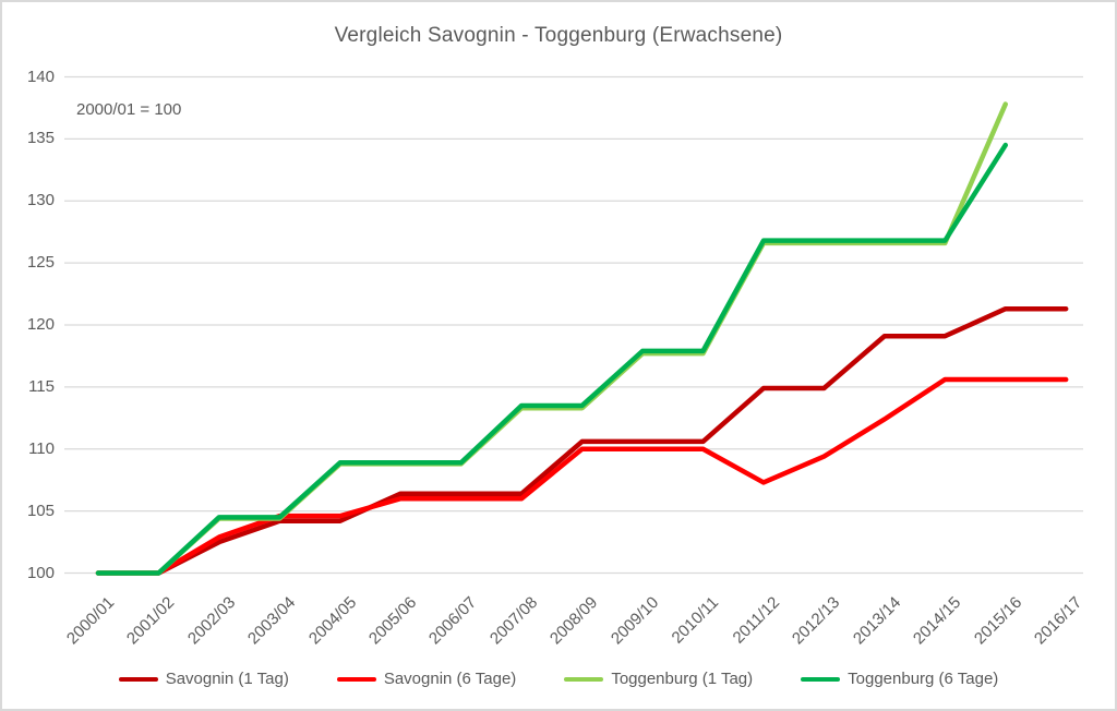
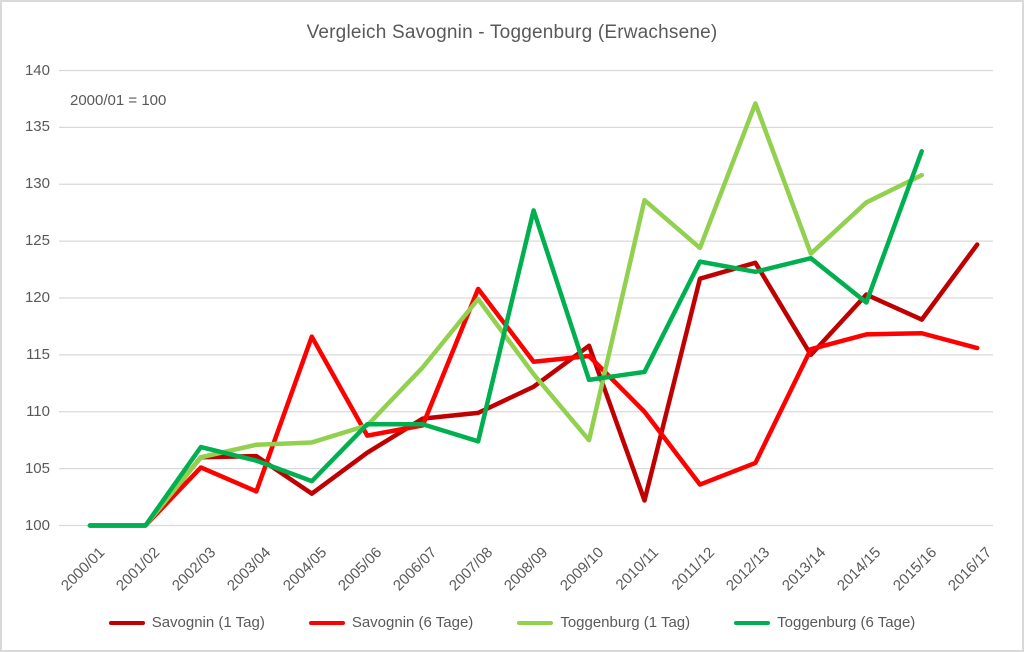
Savognin (1 Tag)/2002/03: 102.5 -> 106.0
Savognin (6 Tage)/2002/03: 102.9 -> 105.1
Toggenburg (1 Tag)/2002/03: 104.4 -> 106.0
Toggenburg (6 Tage)/2002/03: 104.5 -> 106.9
Savognin (1 Tag)/2003/04: 104.2 -> 106.1
Savognin (6 Tage)/2003/04: 104.6 -> 103.0
Toggenburg (1 Tag)/2003/04: 104.4 -> 107.1
Toggenburg (6 Tage)/2003/04: 104.5 -> 105.7
Savognin (1 Tag)/2004/05: 104.2 -> 102.8
Savognin (6 Tage)/2004/05: 104.6 -> 116.6
Toggenburg (1 Tag)/2004/05: 108.8 -> 107.3
Toggenburg (6 Tage)/2004/05: 108.9 -> 103.9
Savognin (6 Tage)/2005/06: 106.0 -> 107.9
Savognin (1 Tag)/2006/07: 106.4 -> 109.4
Savognin (6 Tage)/2006/07: 106.0 -> 108.8
Toggenburg (1 Tag)/2006/07: 108.8 -> 113.9
Savognin (1 Tag)/2007/08: 106.4 -> 109.9
Savognin (6 Tage)/2007/08: 106.0 -> 120.8
Toggenburg (1 Tag)/2007/08: 113.3 -> 119.9
Toggenburg (6 Tage)/2007/08: 113.5 -> 107.4
Savognin (1 Tag)/2008/09: 110.6 -> 112.2
Savognin (6 Tage)/2008/09: 110.0 -> 114.4
Toggenburg (6 Tage)/2008/09: 113.5 -> 127.7
Savognin (1 Tag)/2009/10: 110.6 -> 115.8
Savognin (6 Tage)/2009/10: 110.0 -> 114.9
Toggenburg (1 Tag)/2009/10: 117.7 -> 107.5
Toggenburg (6 Tage)/2009/10: 117.9 -> 112.8
Savognin (1 Tag)/2010/11: 110.6 -> 102.2
Toggenburg (1 Tag)/2010/11: 117.7 -> 128.6
Toggenburg (6 Tage)/2010/11: 117.9 -> 113.5
Savognin (1 Tag)/2011/12: 114.9 -> 121.7
Savognin (6 Tage)/2011/12: 107.3 -> 103.6
Toggenburg (1 Tag)/2011/12: 126.6 -> 124.4
Toggenburg (6 Tage)/2011/12: 126.8 -> 123.2
Savognin (1 Tag)/2012/13: 114.9 -> 123.1
Savognin (6 Tage)/2012/13: 109.4 -> 105.5
Toggenburg (1 Tag)/2012/13: 126.6 -> 137.1
Toggenburg (6 Tage)/2012/13: 126.8 -> 122.3
Savognin (1 Tag)/2013/14: 119.1 -> 115.0
Savognin (6 Tage)/2013/14: 112.4 -> 115.5
Toggenburg (1 Tag)/2013/14: 126.6 -> 123.9
Toggenburg (6 Tage)/2013/14: 126.8 -> 123.5
Savognin (1 Tag)/2014/15: 119.1 -> 120.3
Savognin (6 Tage)/2014/15: 115.6 -> 116.8
Toggenburg (1 Tag)/2014/15: 126.6 -> 128.4
Toggenburg (6 Tage)/2014/15: 126.8 -> 119.6
Savognin (1 Tag)/2015/16: 121.3 -> 118.1
Savognin (6 Tage)/2015/16: 115.6 -> 116.9
Toggenburg (1 Tag)/2015/16: 137.8 -> 130.8
Toggenburg (6 Tage)/2015/16: 134.5 -> 132.9
Savognin (1 Tag)/2016/17: 121.3 -> 124.7
